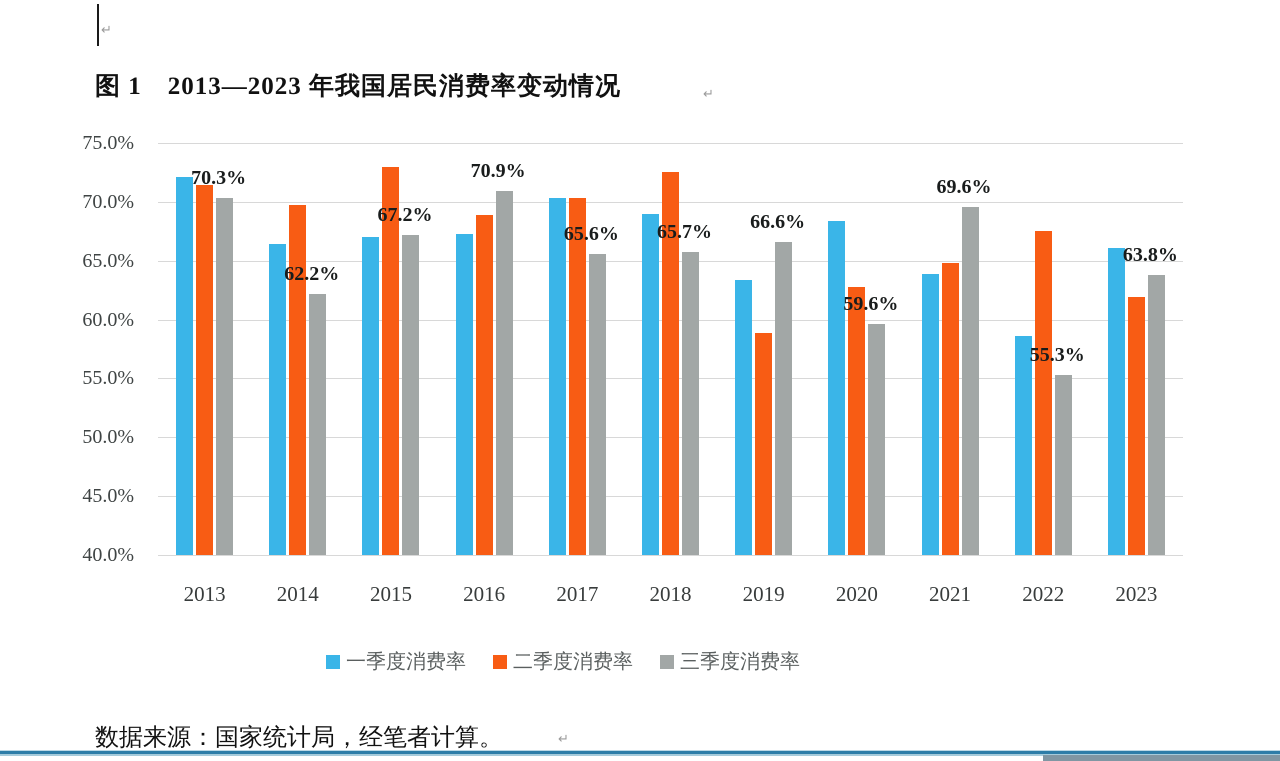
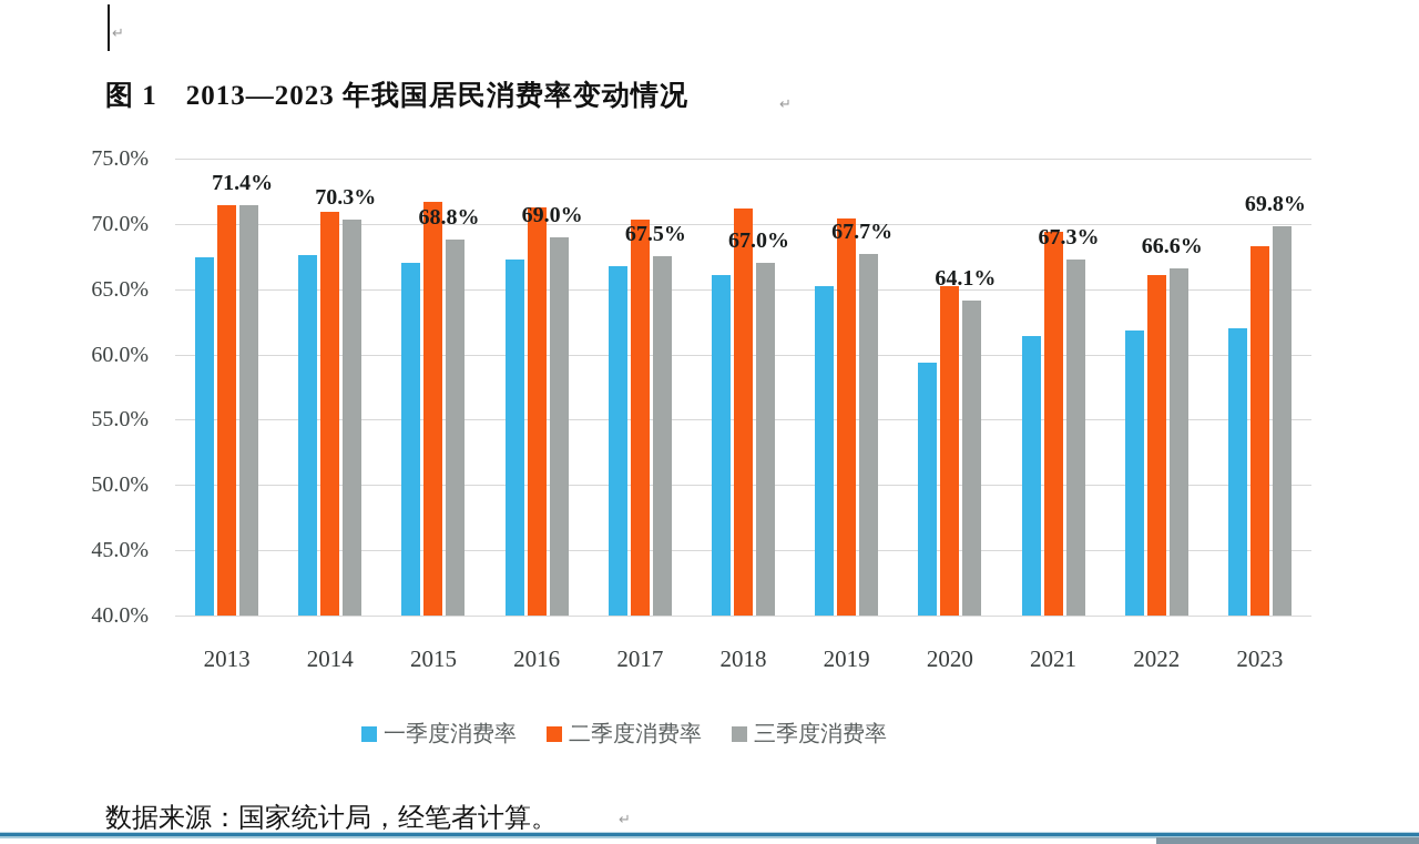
一季度消费率/2013: 72.1% -> 67.4%
三季度消费率/2013: 70.3% -> 71.4%
一季度消费率/2014: 66.4% -> 67.6%
二季度消费率/2014: 69.7% -> 70.9%
三季度消费率/2014: 62.2% -> 70.3%
二季度消费率/2015: 73.0% -> 71.7%
三季度消费率/2015: 67.2% -> 68.8%
二季度消费率/2016: 68.9% -> 71.3%
三季度消费率/2016: 70.9% -> 69.0%
一季度消费率/2017: 70.3% -> 66.8%
三季度消费率/2017: 65.6% -> 67.5%
一季度消费率/2018: 69.0% -> 66.1%
二季度消费率/2018: 72.5% -> 71.2%
三季度消费率/2018: 65.7% -> 67.0%
一季度消费率/2019: 63.4% -> 65.2%
二季度消费率/2019: 58.9% -> 70.4%
三季度消费率/2019: 66.6% -> 67.7%
一季度消费率/2020: 68.4% -> 59.4%
二季度消费率/2020: 62.8% -> 65.2%
三季度消费率/2020: 59.6% -> 64.1%
一季度消费率/2021: 63.9% -> 61.4%
二季度消费率/2021: 64.8% -> 69.4%
三季度消费率/2021: 69.6% -> 67.3%
一季度消费率/2022: 58.6% -> 61.8%
二季度消费率/2022: 67.5% -> 66.1%
三季度消费率/2022: 55.3% -> 66.6%
一季度消费率/2023: 66.1% -> 62.0%
二季度消费率/2023: 61.9% -> 68.3%
三季度消费率/2023: 63.8% -> 69.8%
